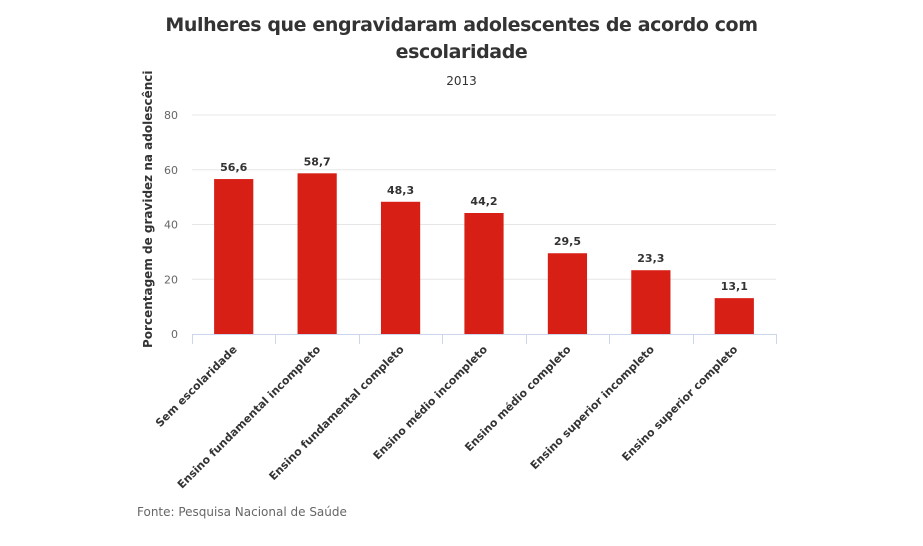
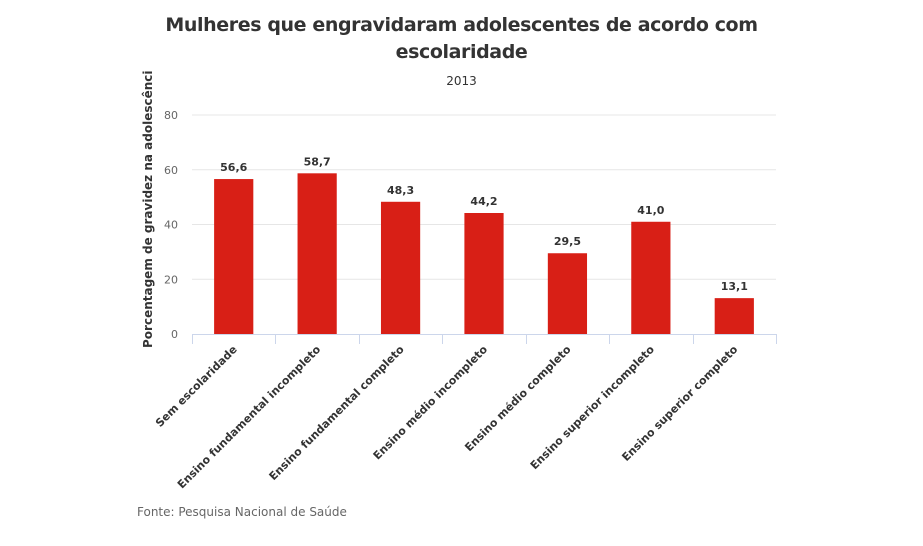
Ensino superior incompleto: 23,3 -> 41,0
